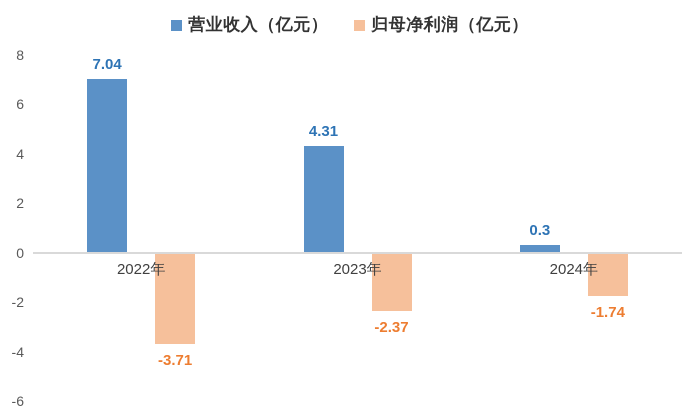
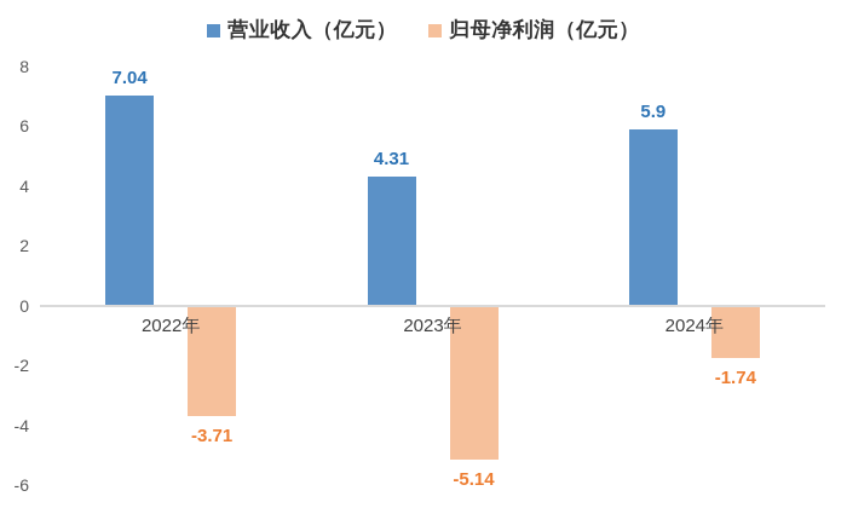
归母净利润（亿元）/2023年: -2.37 -> -5.14
营业收入（亿元）/2024年: 0.3 -> 5.9
